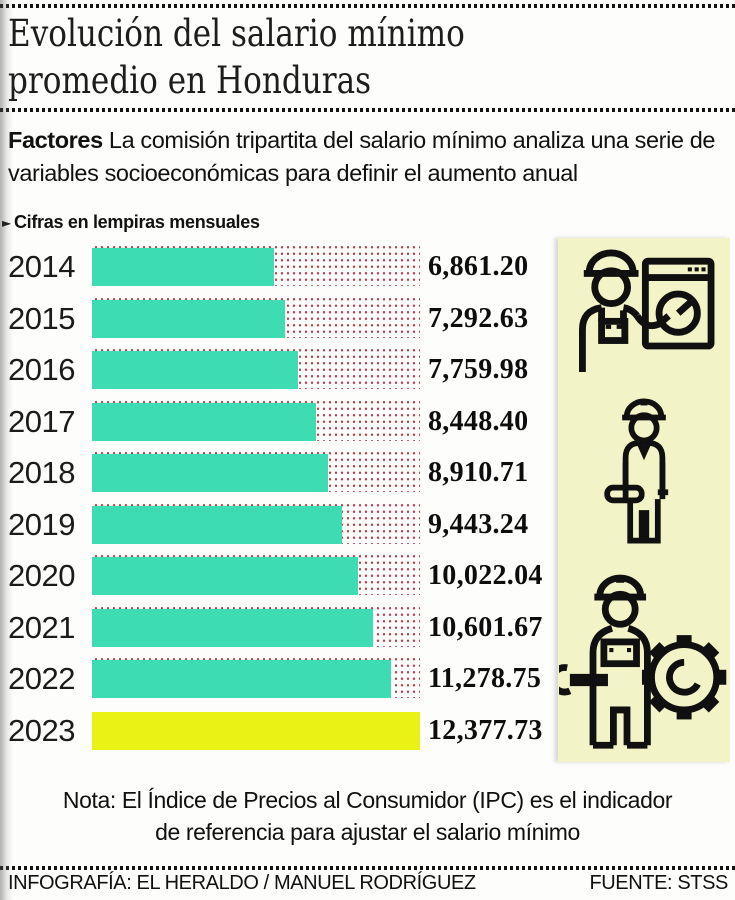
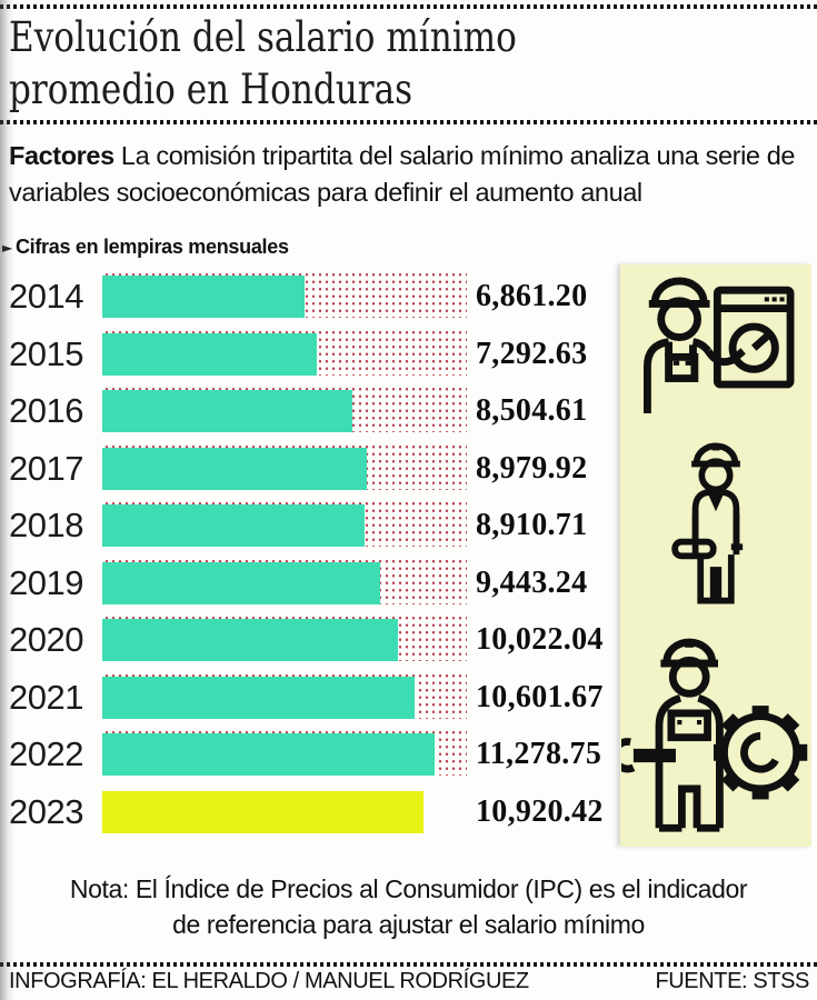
2016: 7,759.98 -> 8,504.61
2017: 8,448.40 -> 8,979.92
2023: 12,377.73 -> 10,920.42
